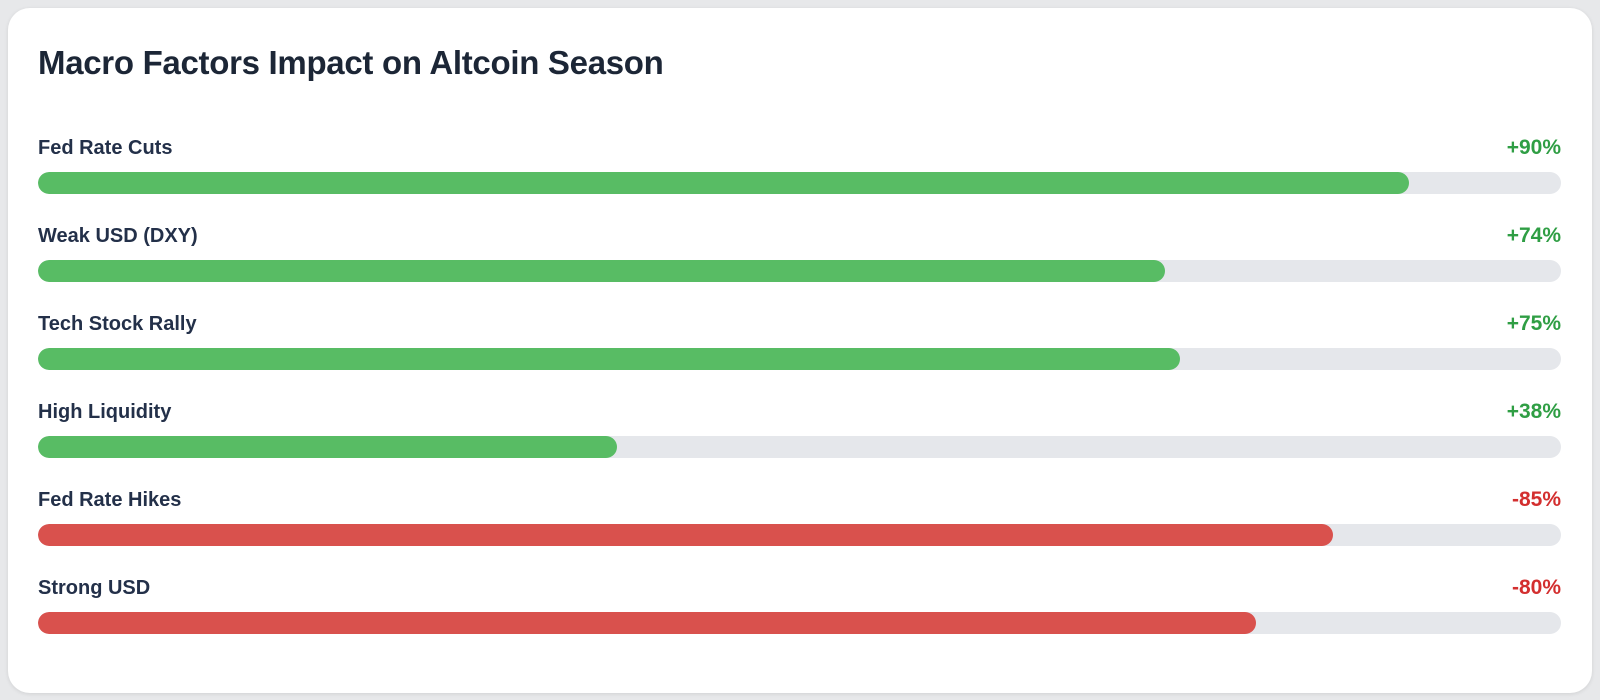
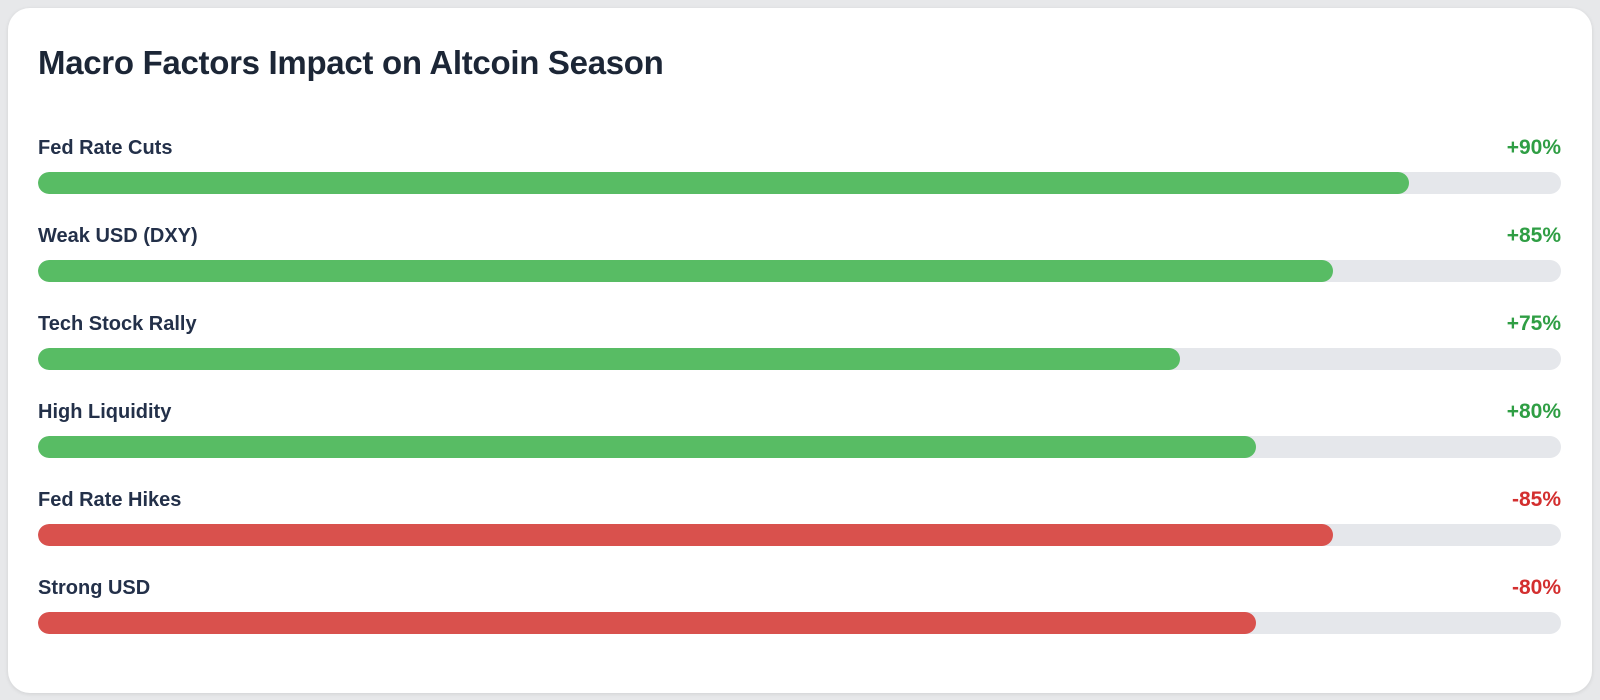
Weak USD (DXY): +74% -> +85%
High Liquidity: +38% -> +80%
